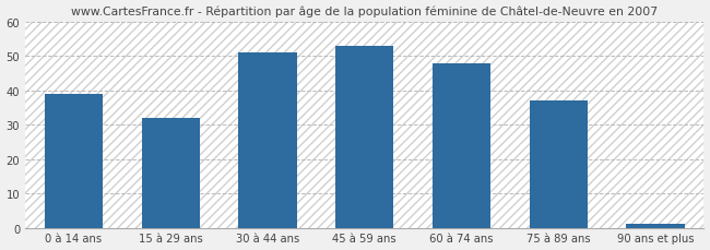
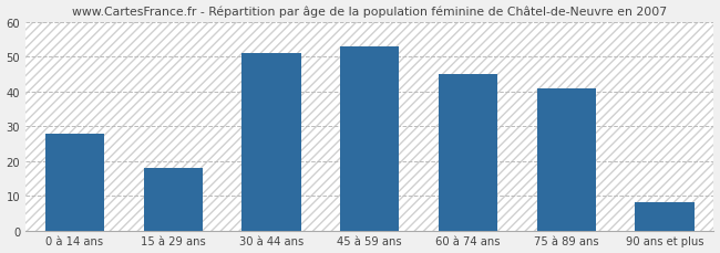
0 à 14 ans: 39 -> 28
15 à 29 ans: 32 -> 18
60 à 74 ans: 48 -> 45
75 à 89 ans: 37 -> 41
90 ans et plus: 1 -> 8
